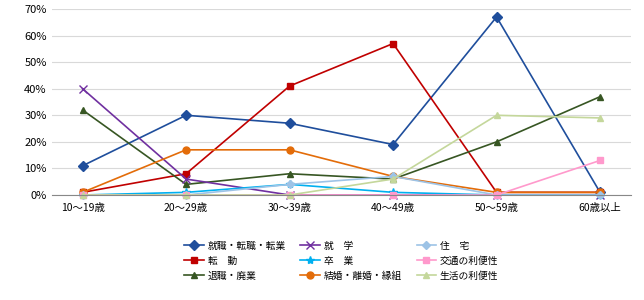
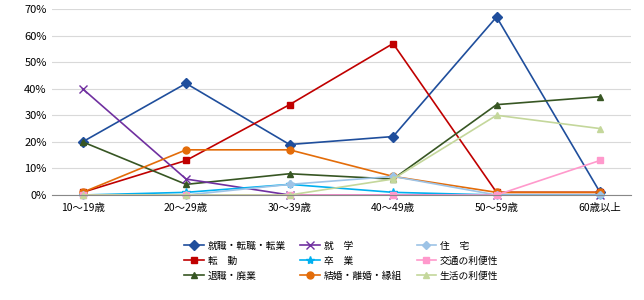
就職・転職・転業/10～19歳: 11% -> 20%
退職・廃業/10～19歳: 32% -> 20%
就職・転職・転業/20～29歳: 30% -> 42%
転 動/20～29歳: 8% -> 13%
就職・転職・転業/30～39歳: 27% -> 19%
転 動/30～39歳: 41% -> 34%
就職・転職・転業/40～49歳: 19% -> 22%
退職・廃業/50～59歳: 20% -> 34%
生活の利便性/60歳以上: 29% -> 25%
